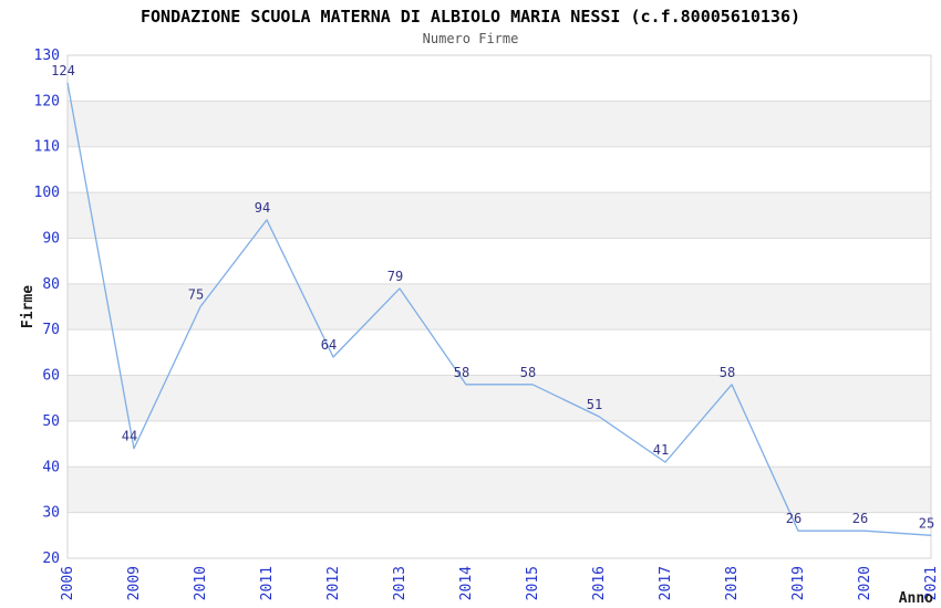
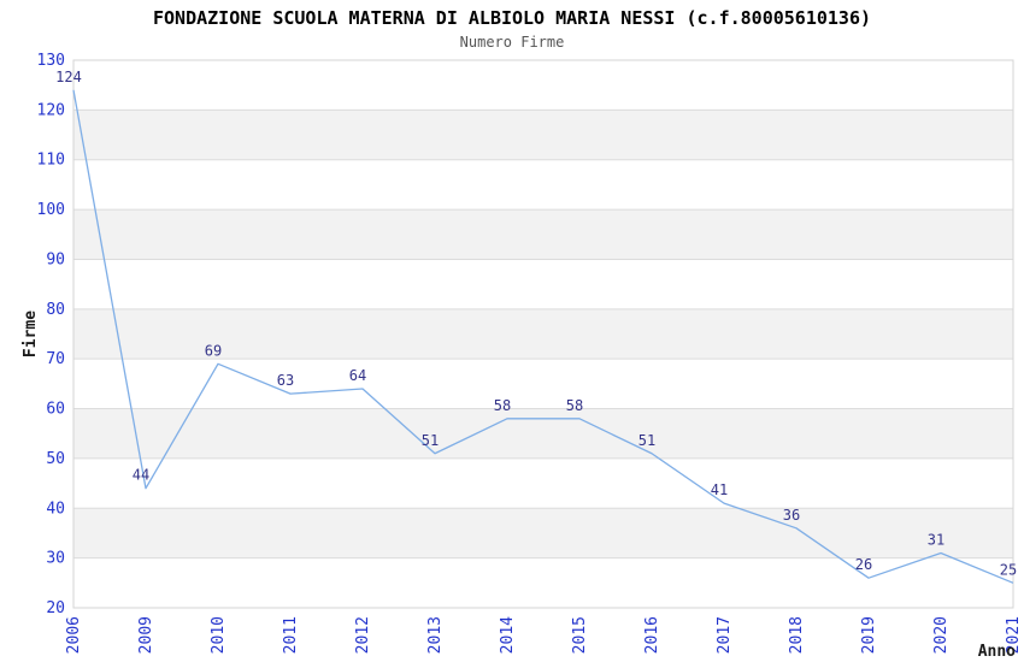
2010: 75 -> 69
2011: 94 -> 63
2013: 79 -> 51
2018: 58 -> 36
2020: 26 -> 31
